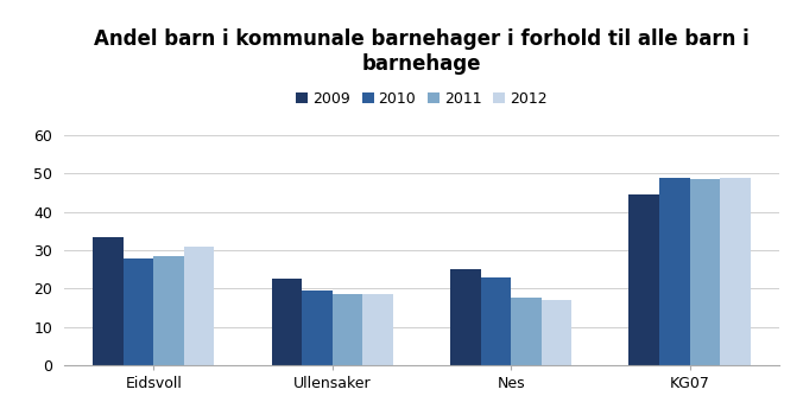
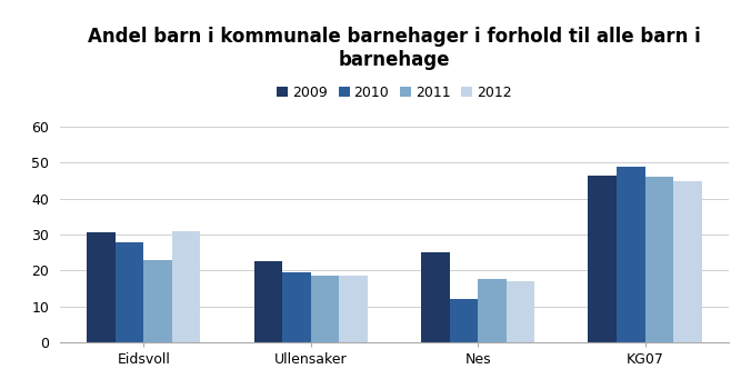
2009/Eidsvoll: 33.5 -> 30.5
2011/Eidsvoll: 28.5 -> 23.0
2010/Nes: 23.0 -> 12.0
2009/KG07: 44.5 -> 46.5
2011/KG07: 48.5 -> 46.0
2012/KG07: 49.0 -> 45.0
